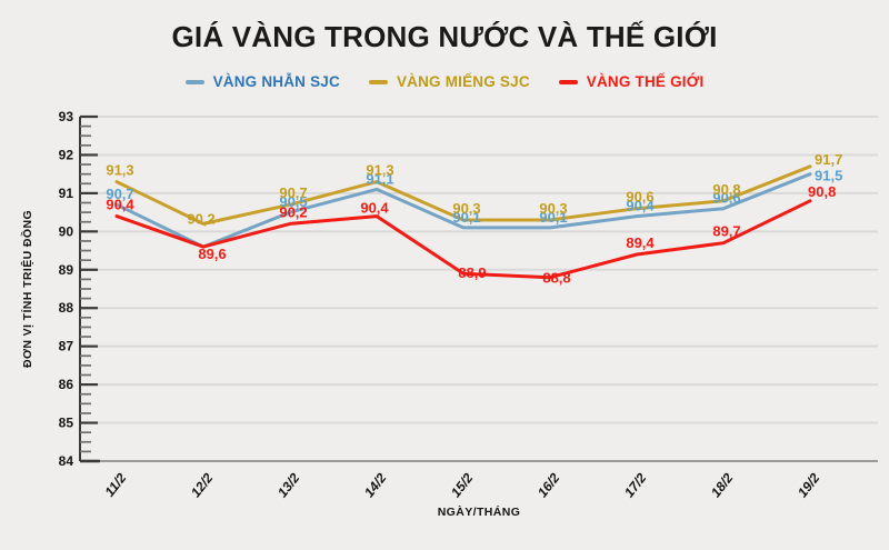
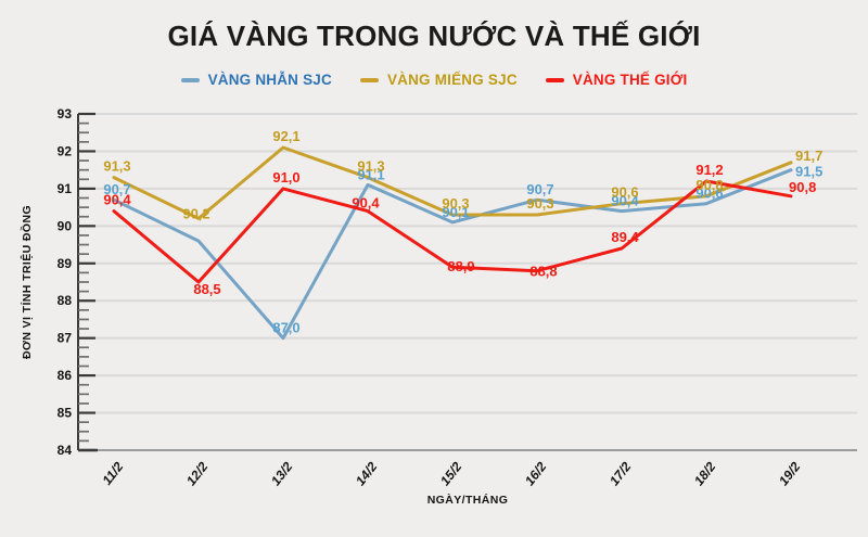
VÀNG THẾ GIỚI/12/2: 89,6 -> 88,5
VÀNG NHẪN SJC/13/2: 90,5 -> 87,0
VÀNG MIẾNG SJC/13/2: 90,7 -> 92,1
VÀNG THẾ GIỚI/13/2: 90,2 -> 91,0
VÀNG NHẪN SJC/16/2: 90,1 -> 90,7
VÀNG THẾ GIỚI/18/2: 89,7 -> 91,2
